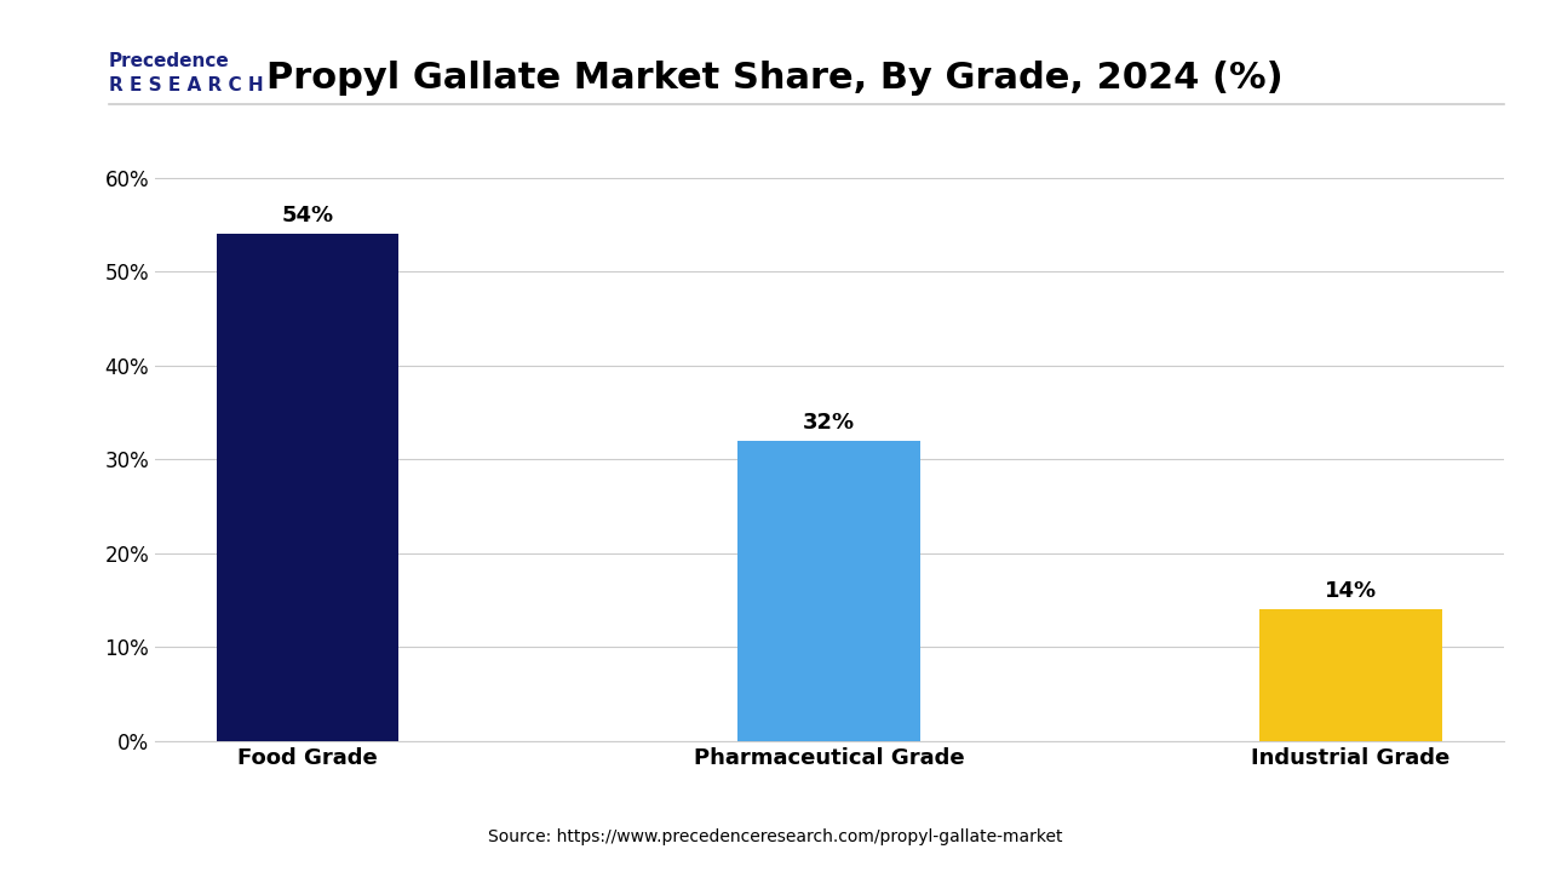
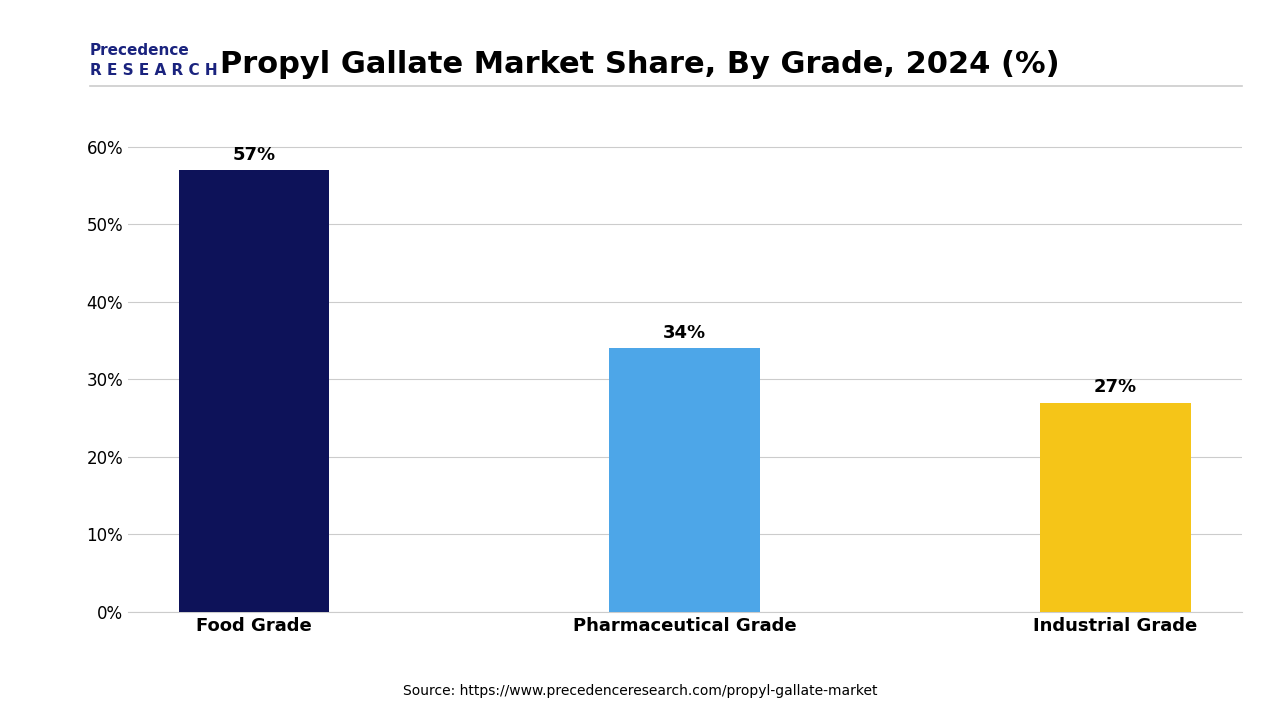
Food Grade: 54% -> 57%
Pharmaceutical Grade: 32% -> 34%
Industrial Grade: 14% -> 27%
